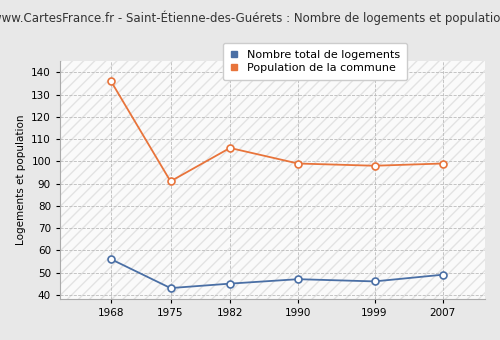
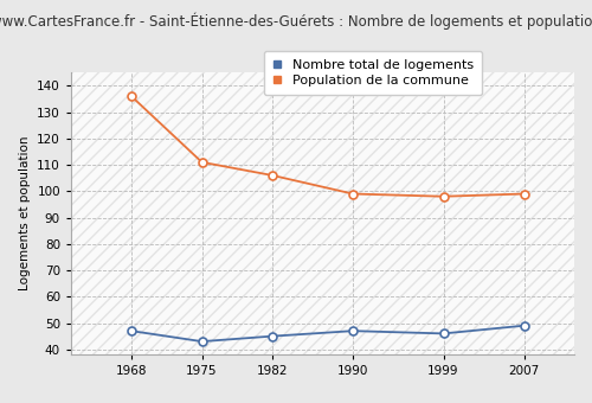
Nombre total de logements/1968: 56 -> 47
Population de la commune/1975: 91 -> 111
